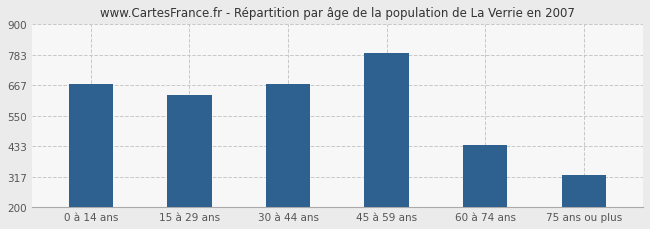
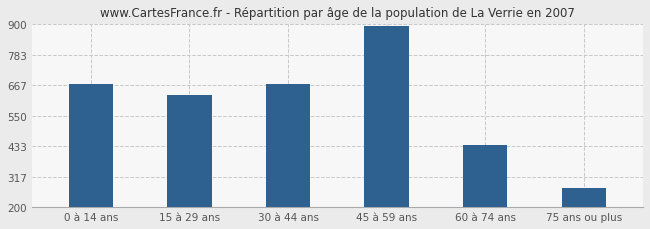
45 à 59 ans: 790 -> 893
75 ans ou plus: 325 -> 272
